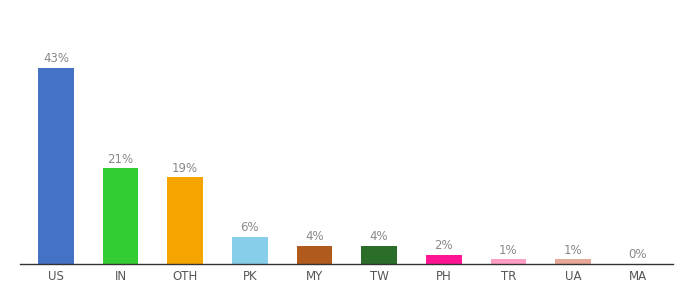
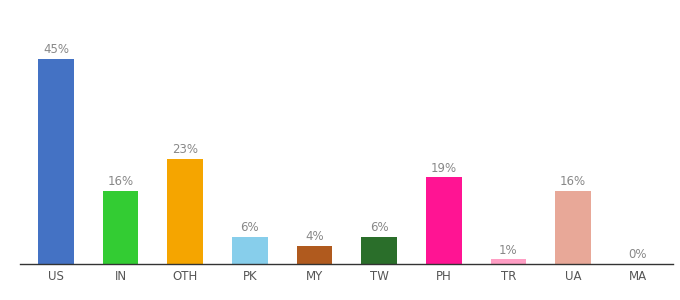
US: 43% -> 45%
IN: 21% -> 16%
OTH: 19% -> 23%
TW: 4% -> 6%
PH: 2% -> 19%
UA: 1% -> 16%
